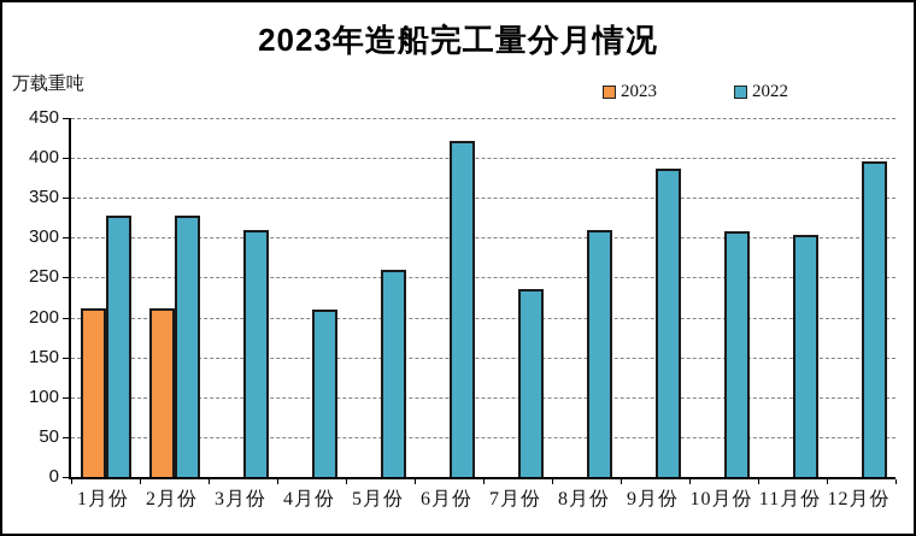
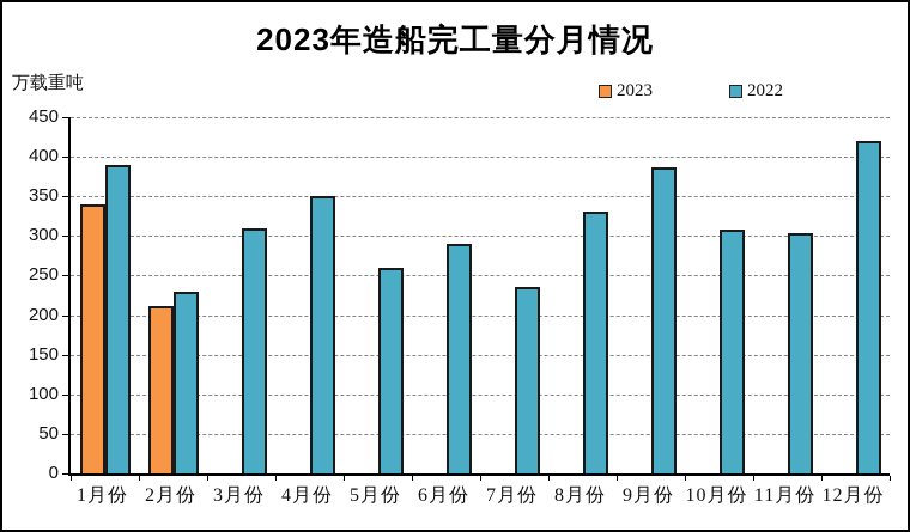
2023/1月份: 210 -> 340
2022/1月份: 330 -> 390
2022/2月份: 330 -> 230
2022/4月份: 210 -> 350
2022/6月份: 420 -> 290
2022/8月份: 310 -> 330
2022/12月份: 400 -> 420
